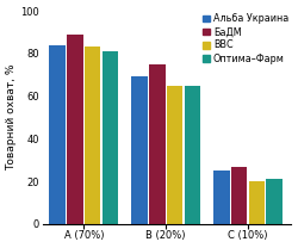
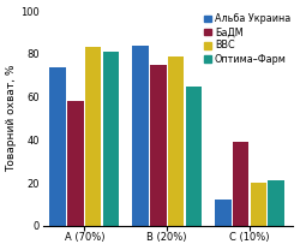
Альба Украина/A (70%): 84 -> 74
БаДМ/A (70%): 89 -> 58
Альба Украина/B (20%): 69 -> 84
ВВС/B (20%): 65 -> 79
Альба Украина/C (10%): 25 -> 12
БаДМ/C (10%): 27 -> 39
